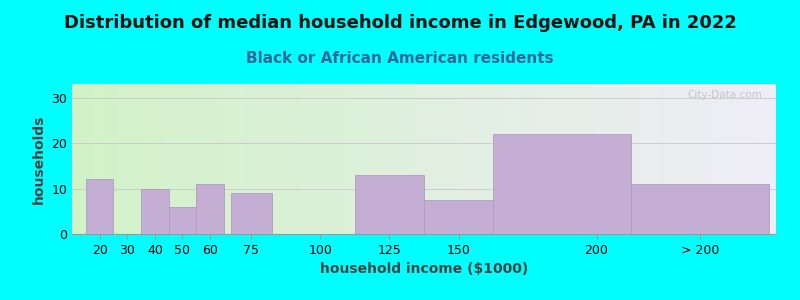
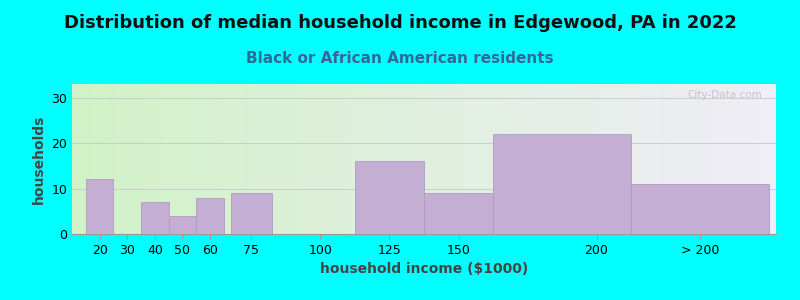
40: 10.0 -> 7.0
50: 6.0 -> 4.0
60: 11.0 -> 8.0
125: 13.0 -> 16.0
150: 7.5 -> 9.0
